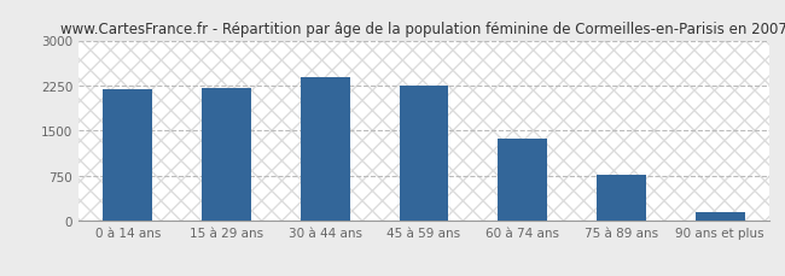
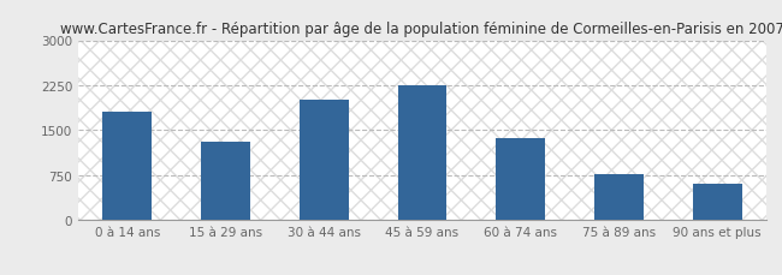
0 à 14 ans: 2200 -> 1800
15 à 29 ans: 2220 -> 1300
30 à 44 ans: 2390 -> 2000
90 ans et plus: 140 -> 600
